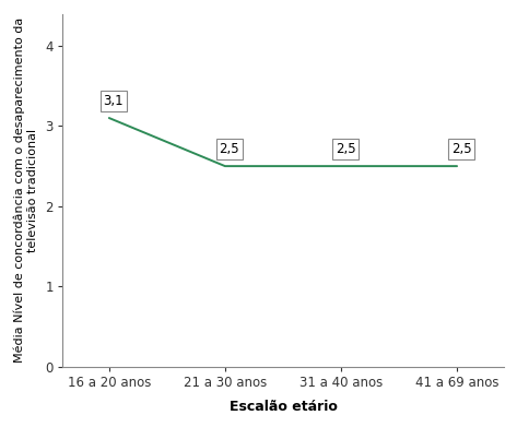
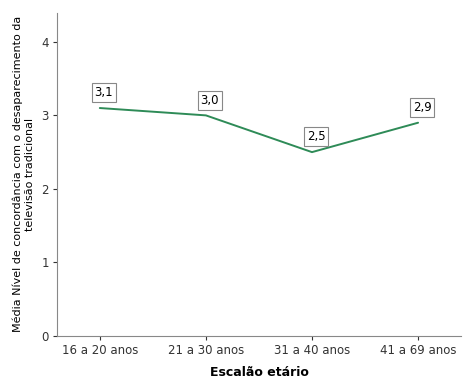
21 a 30 anos: 2,5 -> 3,0
41 a 69 anos: 2,5 -> 2,9
